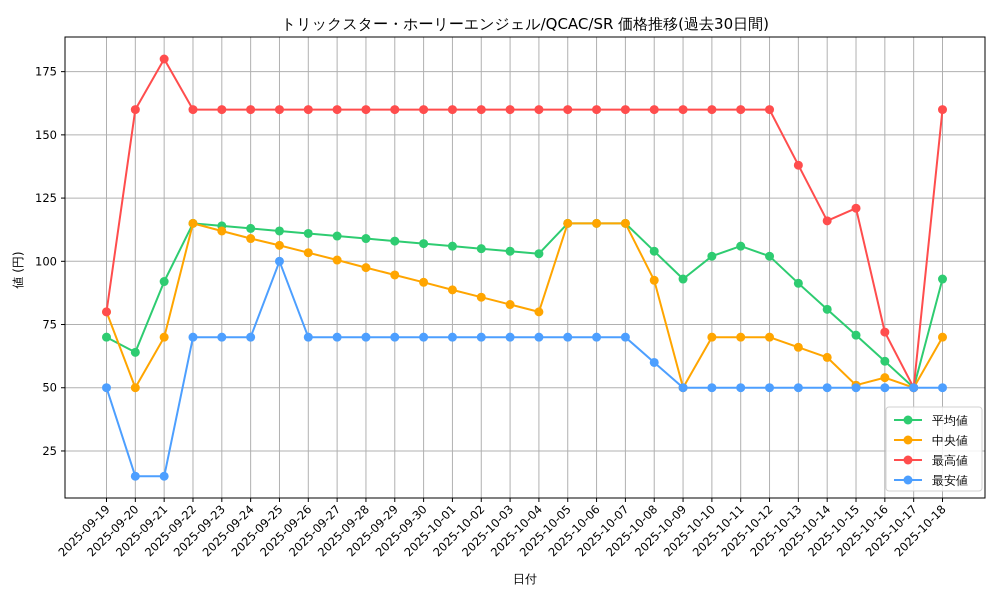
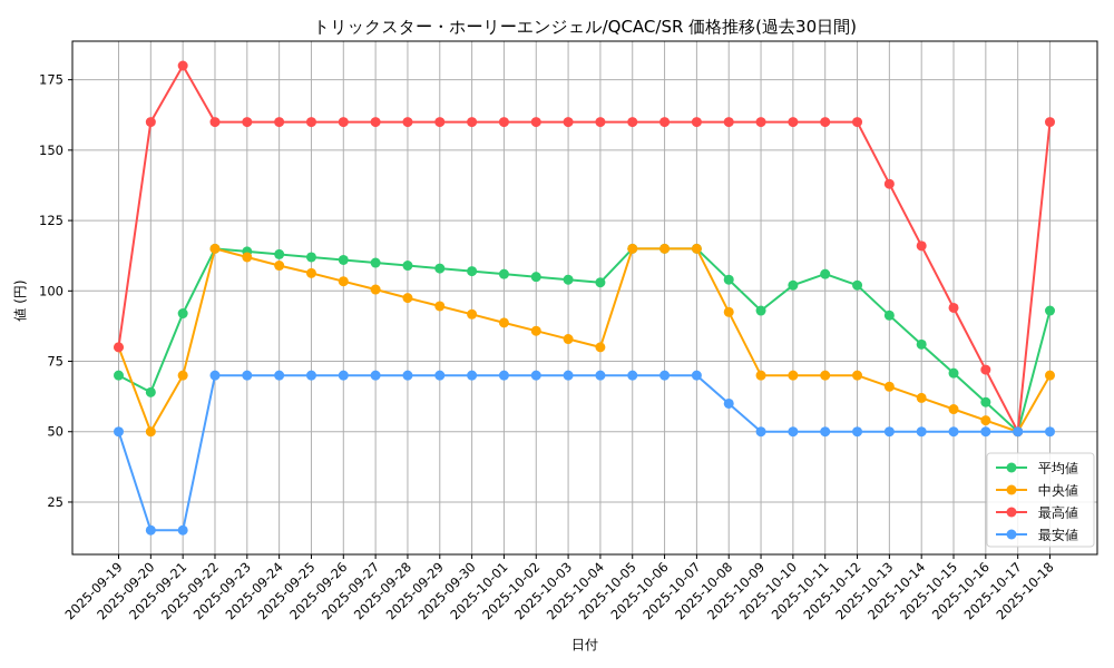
最安値/2025-09-25: 100 -> 70
中央値/2025-10-09: 50 -> 70
中央値/2025-10-15: 51 -> 58
最高値/2025-10-15: 121 -> 94
